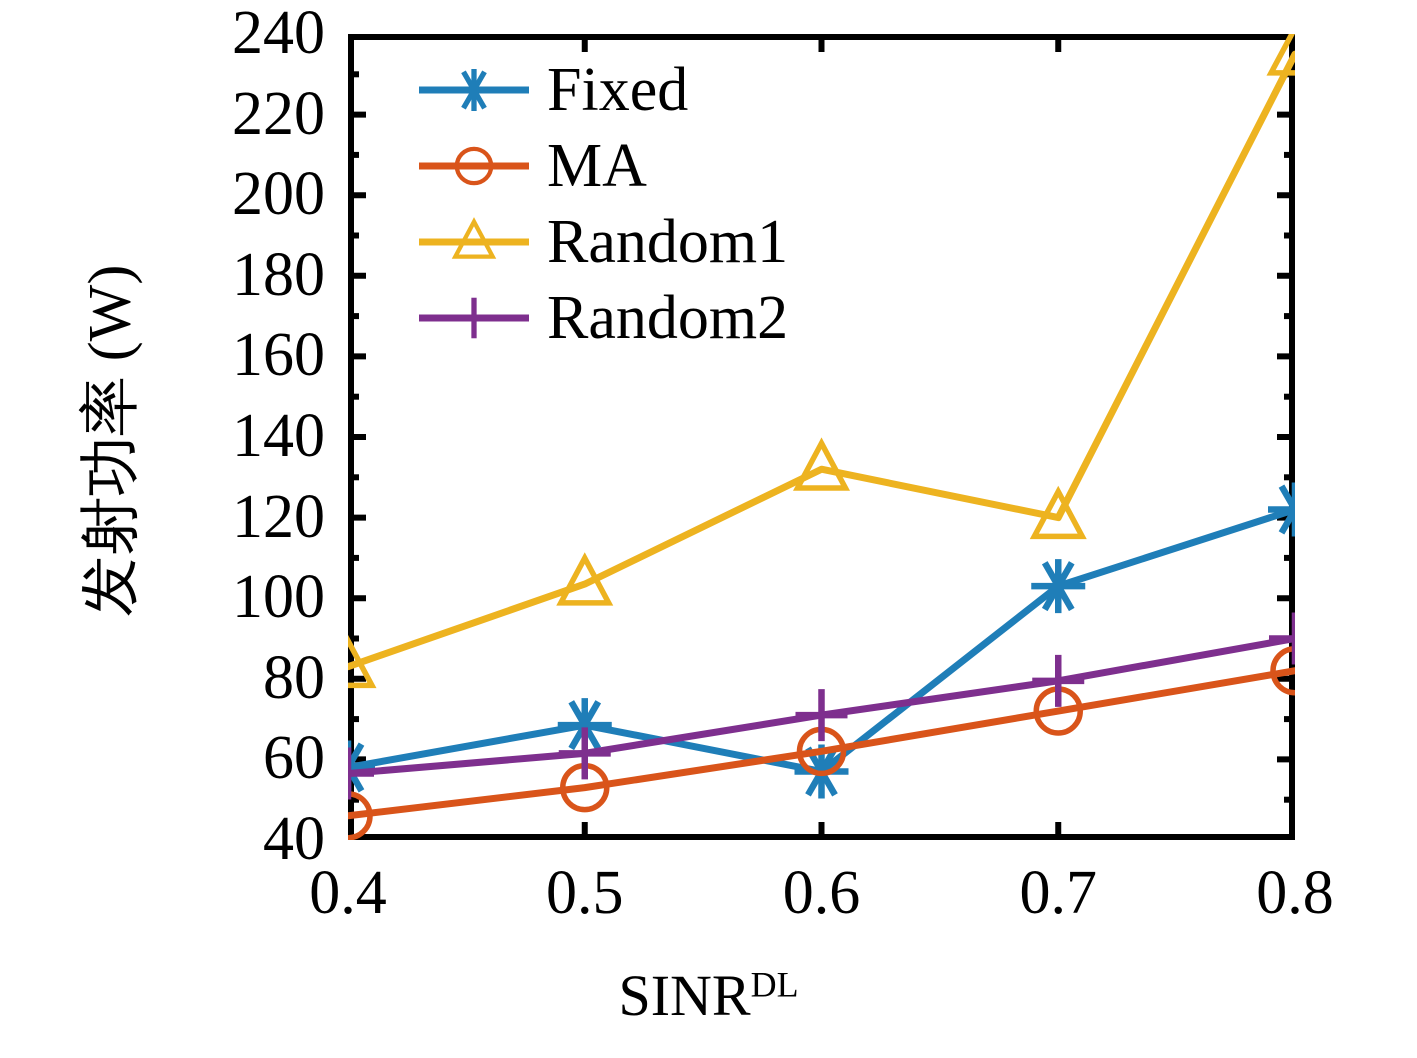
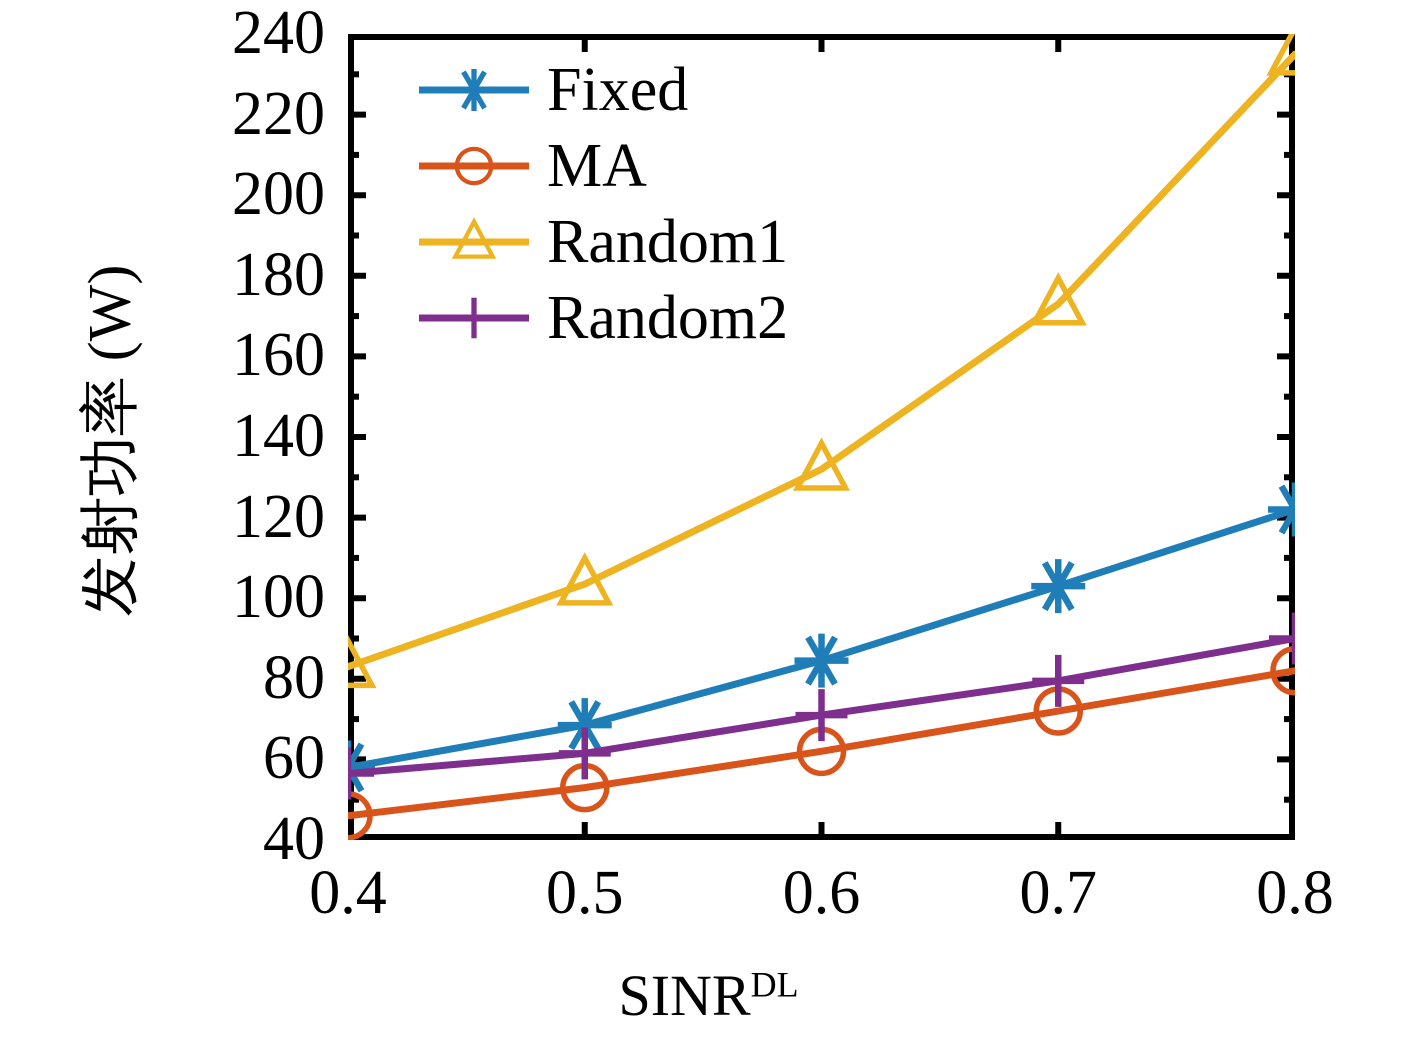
Fixed/0.6: 57 -> 84
Random1/0.7: 120 -> 173
